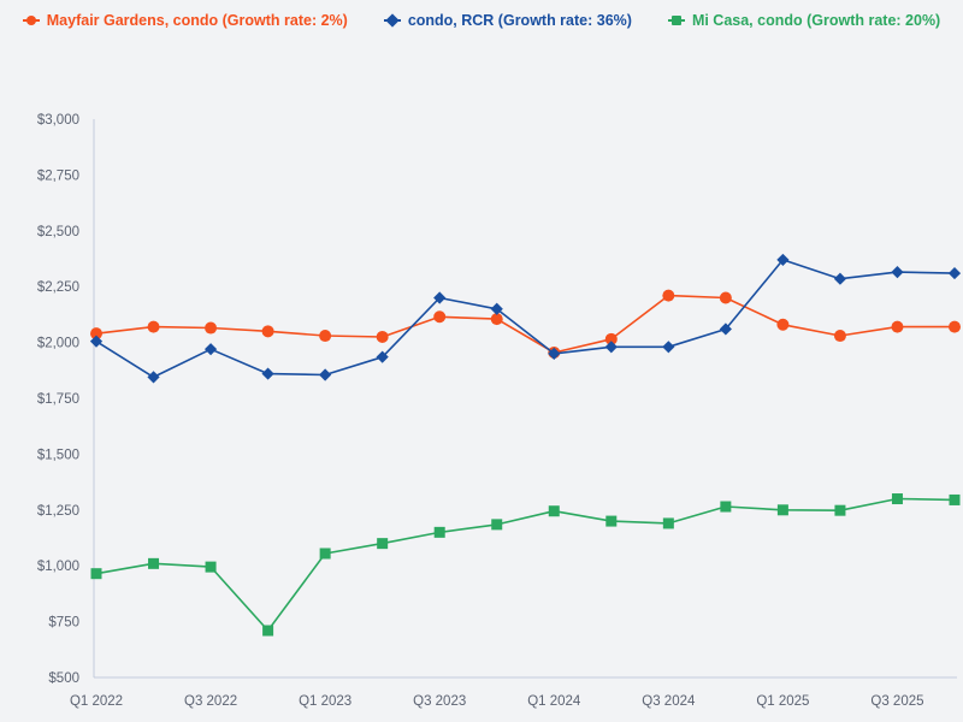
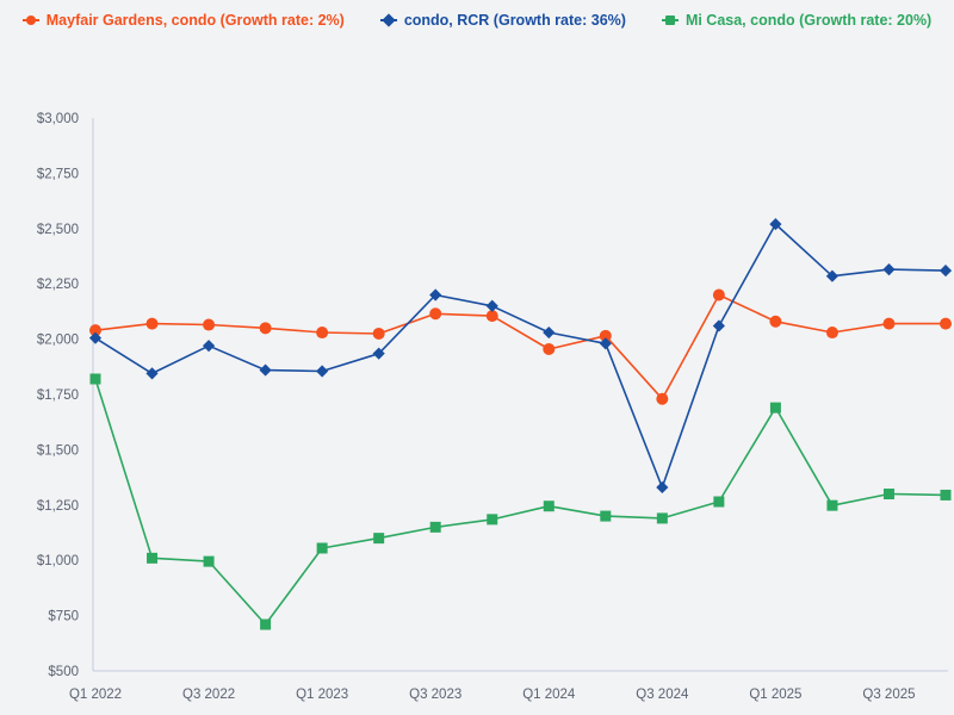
Mi Casa, condo (Growth rate: 20%)/Q1 2022: $960 -> $1820
condo, RCR (Growth rate: 36%)/Q1 2024: $1950 -> $2030
Mayfair Gardens, condo (Growth rate: 2%)/Q3 2024: $2210 -> $1730
condo, RCR (Growth rate: 36%)/Q3 2024: $1980 -> $1330
condo, RCR (Growth rate: 36%)/Q1 2025: $2370 -> $2520
Mi Casa, condo (Growth rate: 20%)/Q1 2025: $1250 -> $1690
